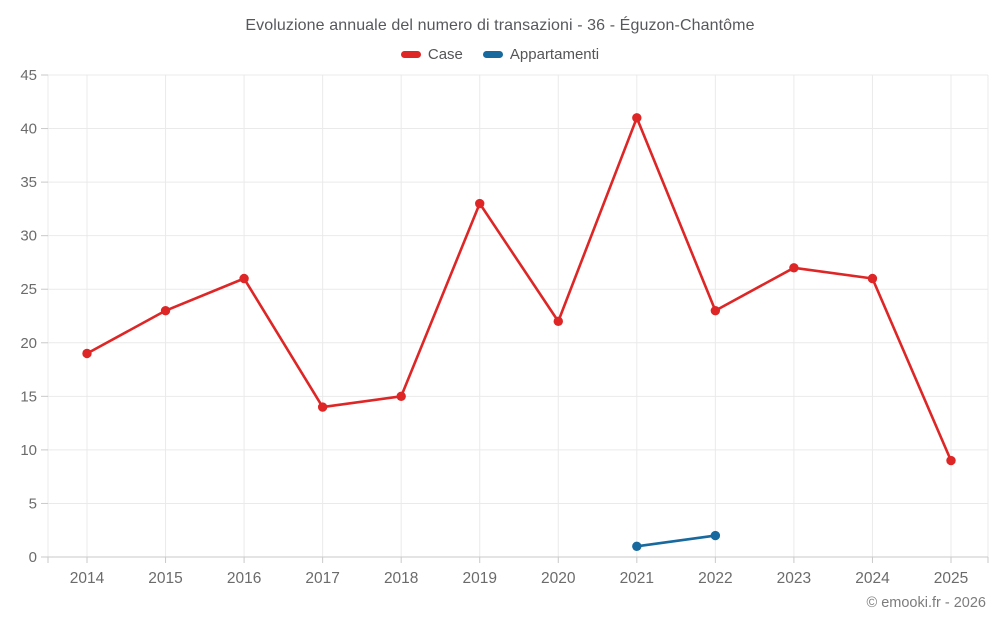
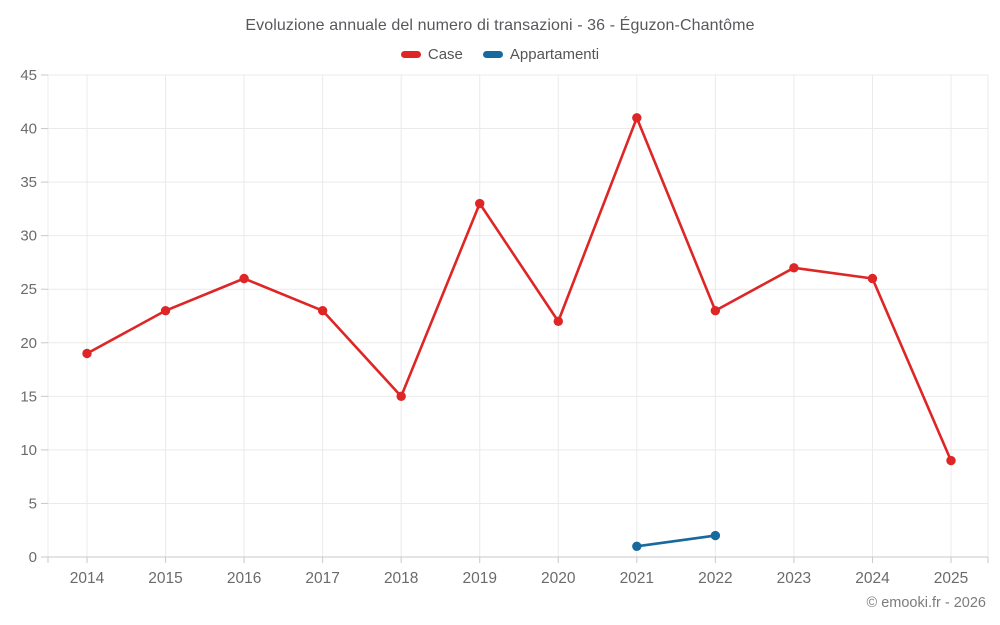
Case/2017: 14 -> 23
